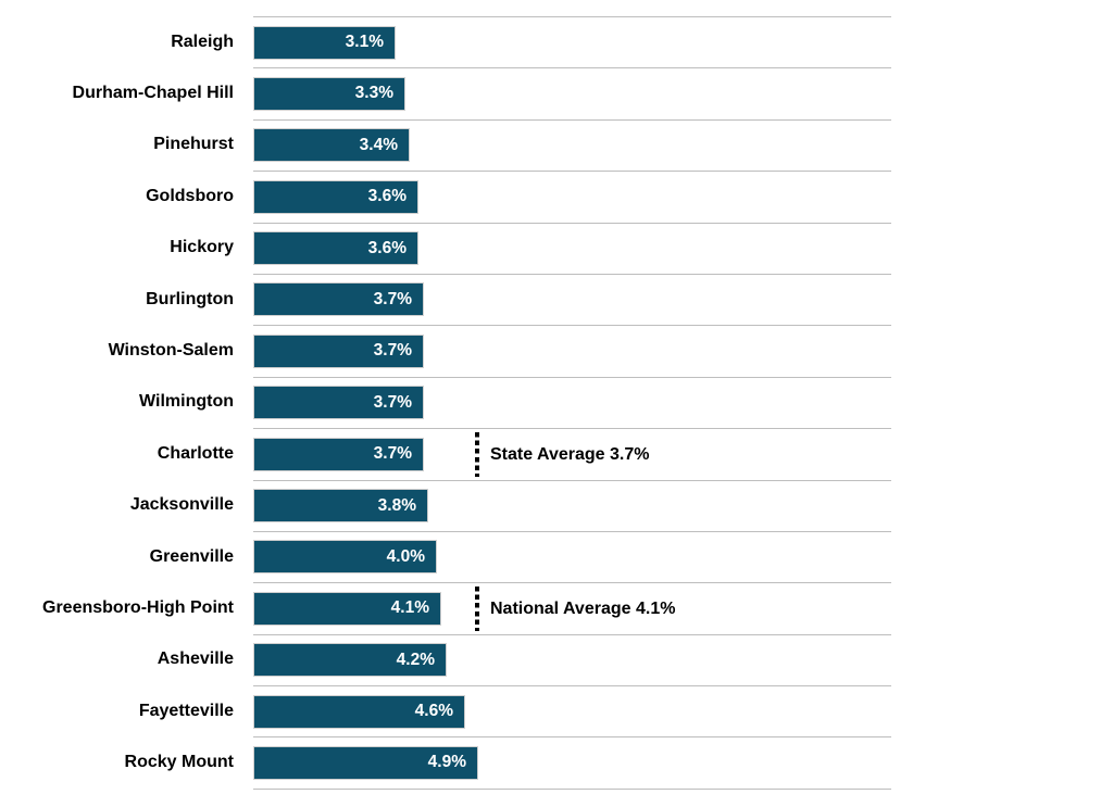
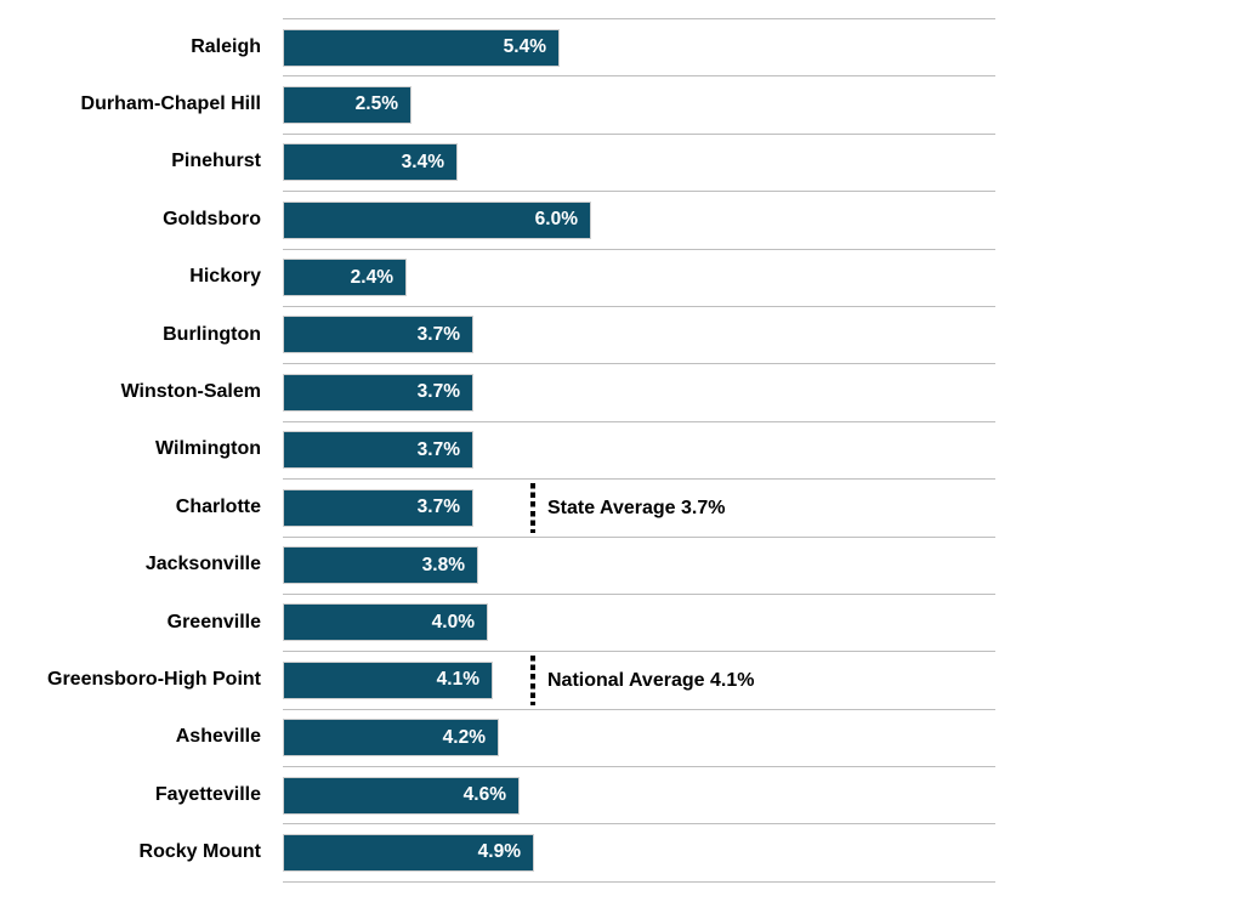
Raleigh: 3.1% -> 5.4%
Durham-Chapel Hill: 3.3% -> 2.5%
Goldsboro: 3.6% -> 6.0%
Hickory: 3.6% -> 2.4%
